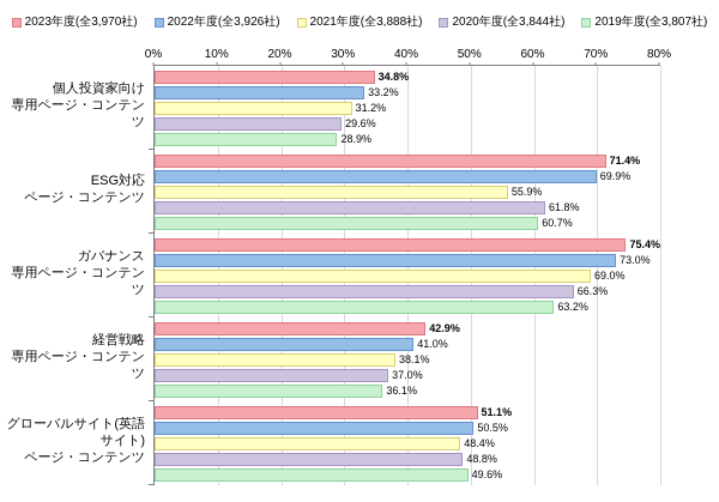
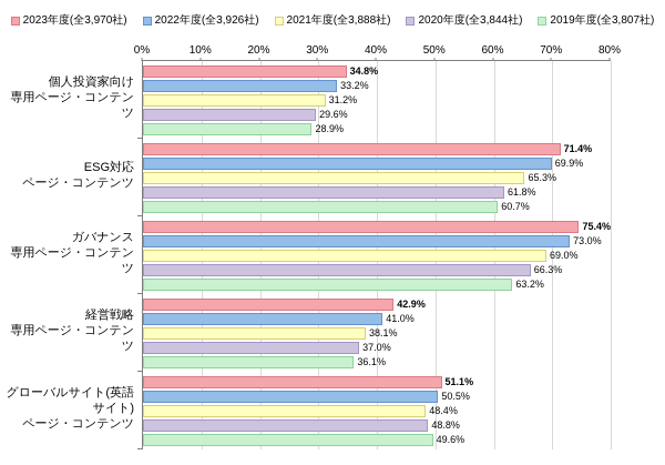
2021年度(全3,888社)/ESG対応 ページ・コンテンツ: 55.9% -> 65.3%
